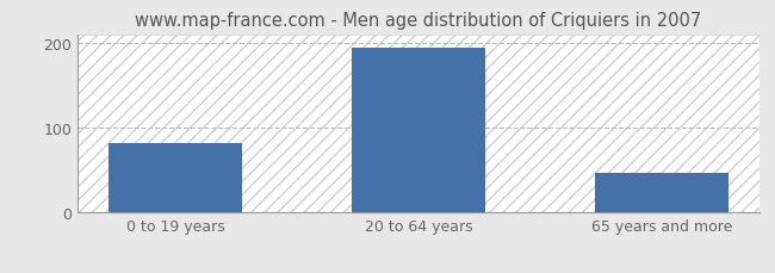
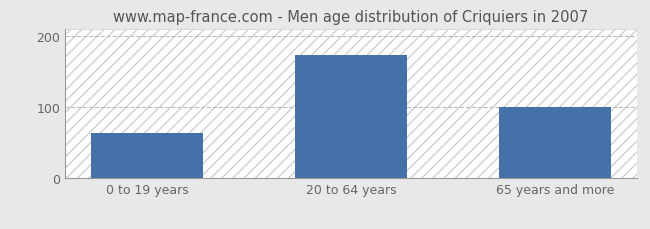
0 to 19 years: 82 -> 64
20 to 64 years: 194 -> 174
65 years and more: 47 -> 100
